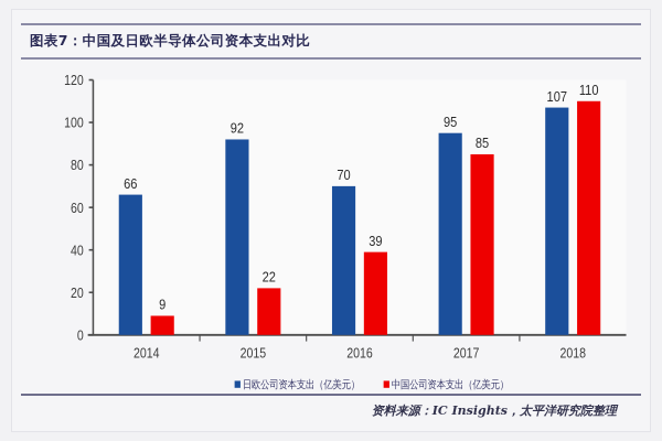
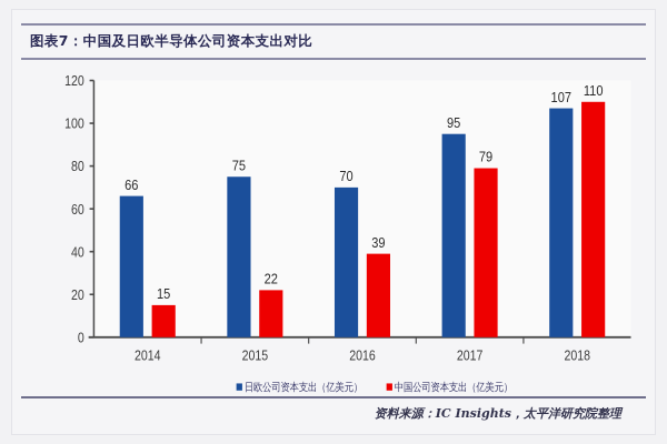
中国公司资本支出（亿美元）/2014: 9 -> 15
日欧公司资本支出（亿美元）/2015: 92 -> 75
中国公司资本支出（亿美元）/2017: 85 -> 79
